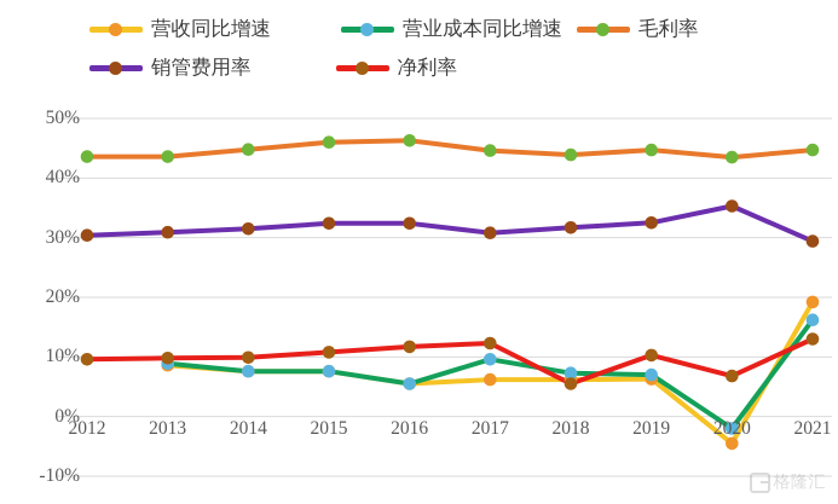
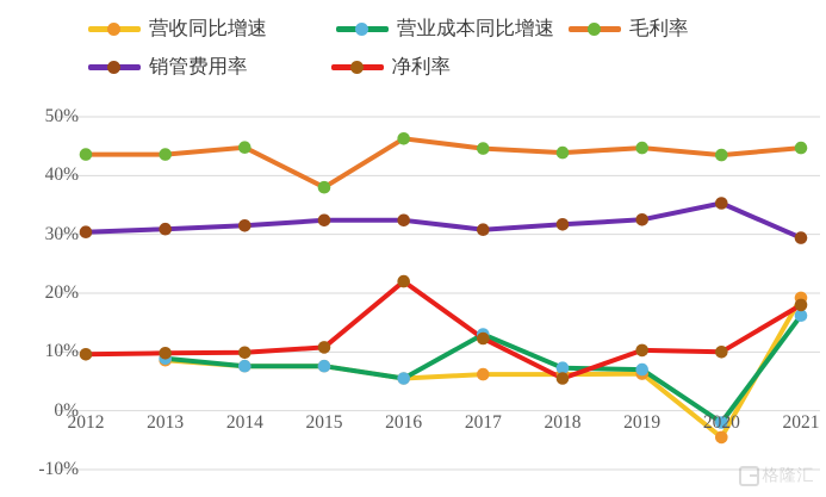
毛利率/2015: 46% -> 38%
净利率/2016: 12% -> 22%
营业成本同比增速/2017: 10% -> 13%
净利率/2020: 7% -> 10%
净利率/2021: 13% -> 18%
